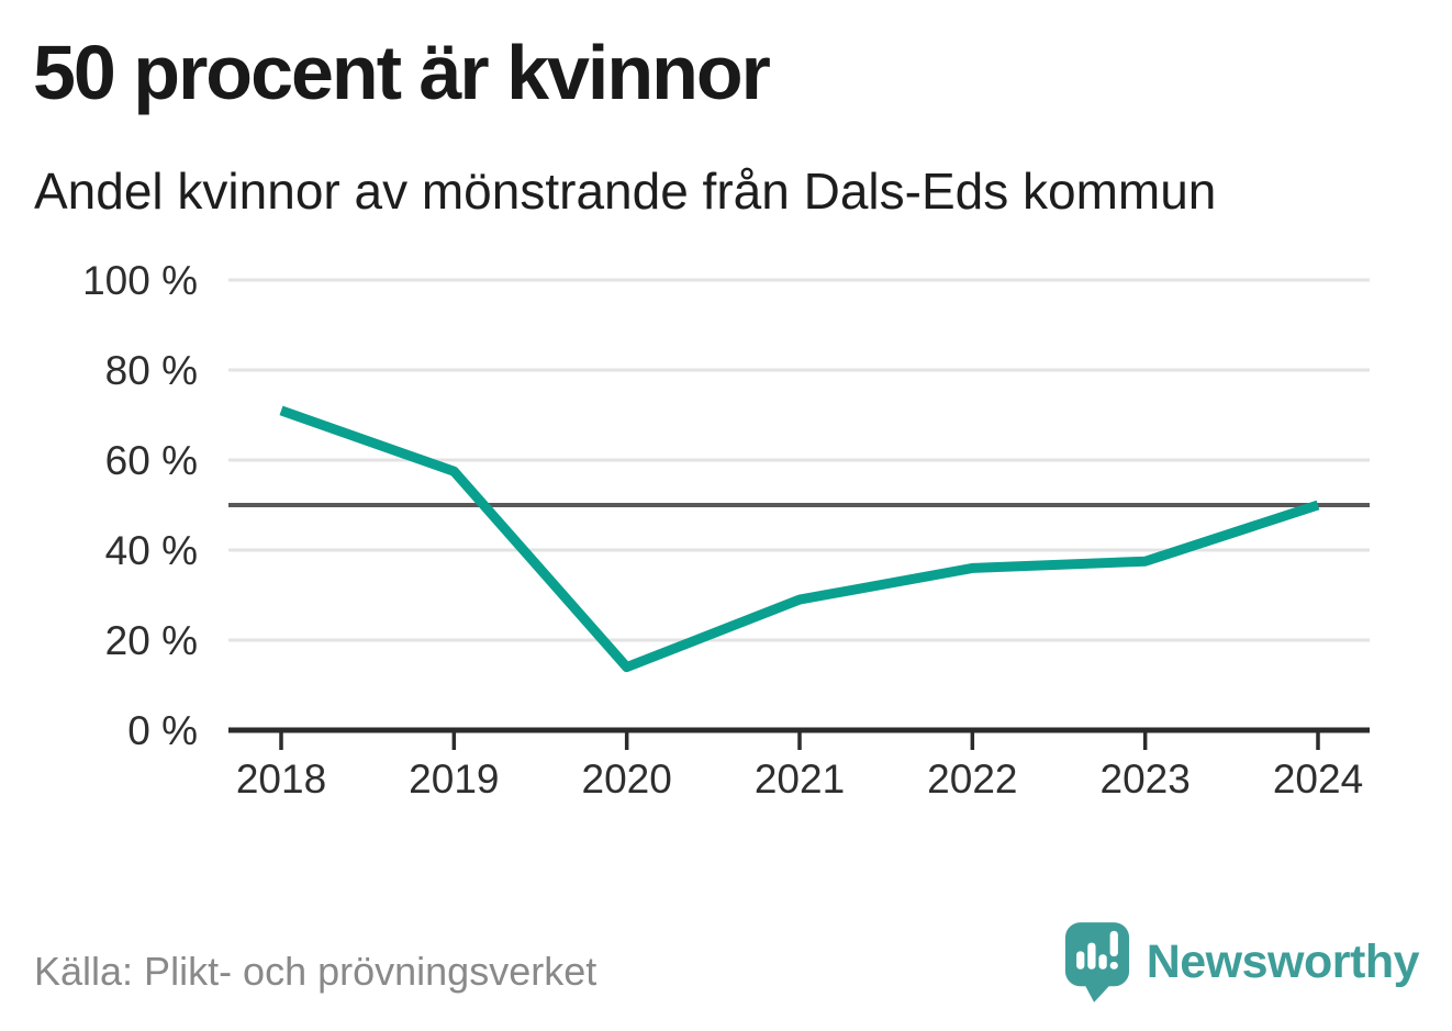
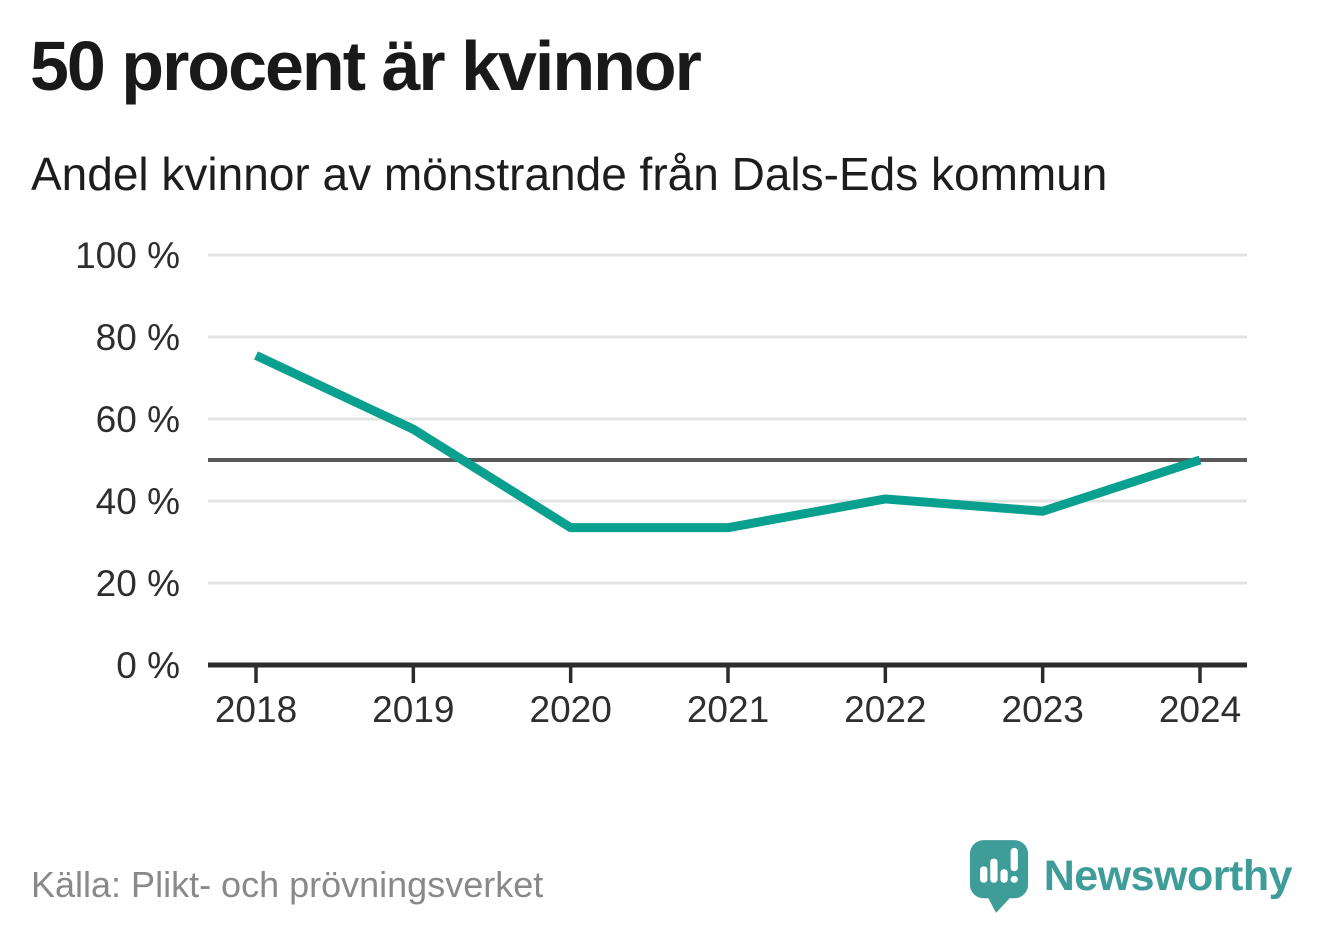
2018: 71% -> 76%
2020: 14% -> 34%
2021: 29% -> 34%
2022: 36% -> 40%
